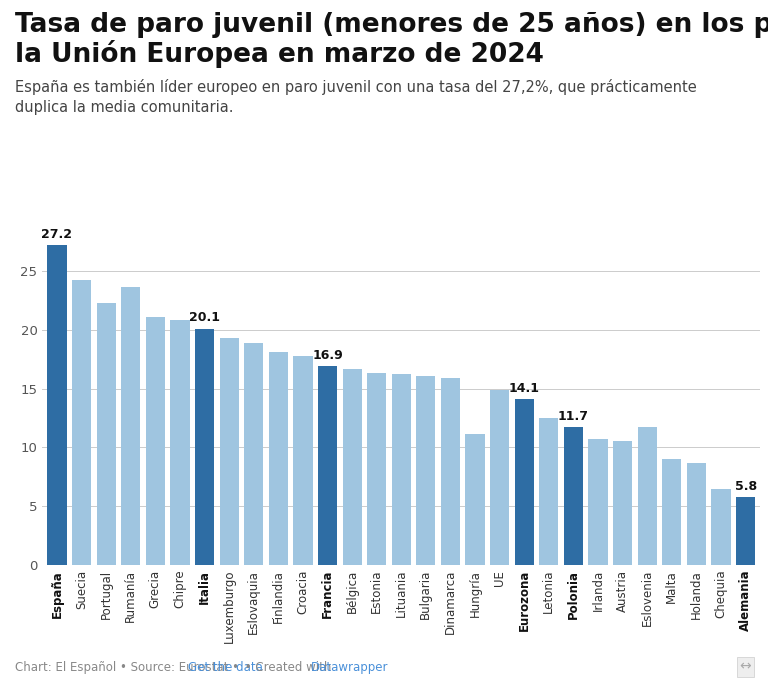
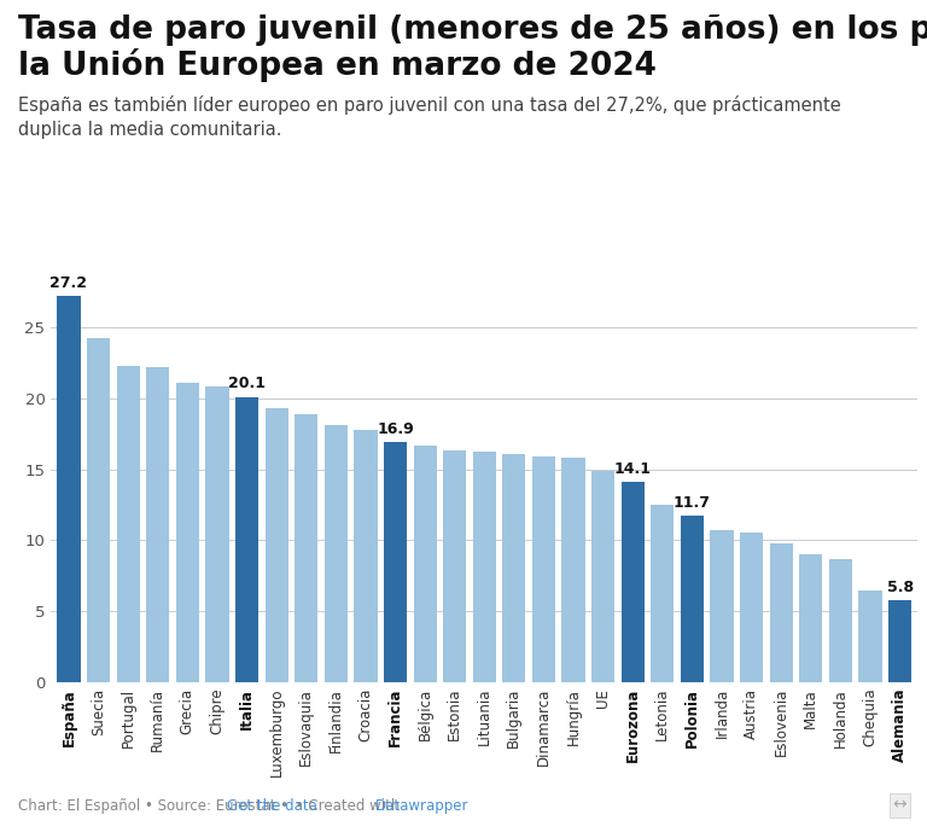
Rumanía: 23.6 -> 22.2
Hungría: 11.1 -> 15.8
Eslovenia: 11.7 -> 9.8
